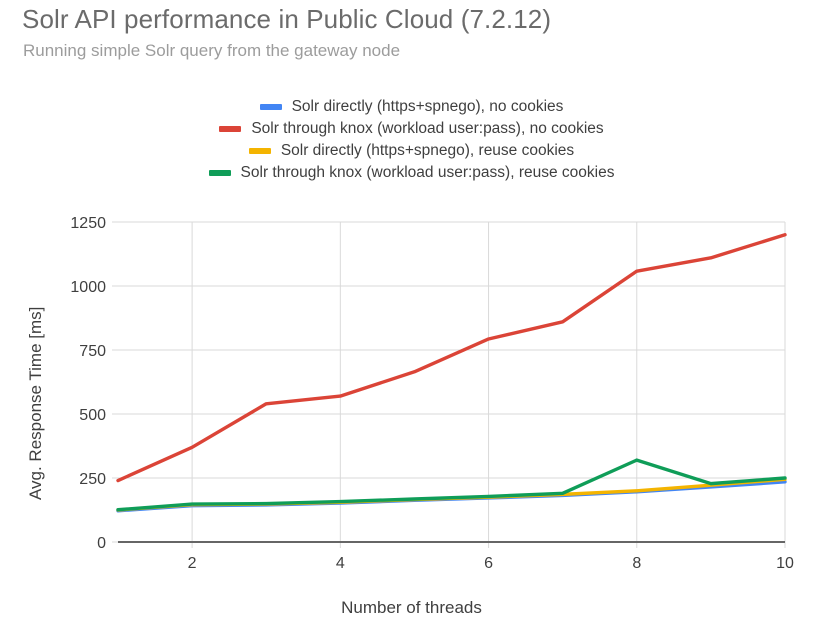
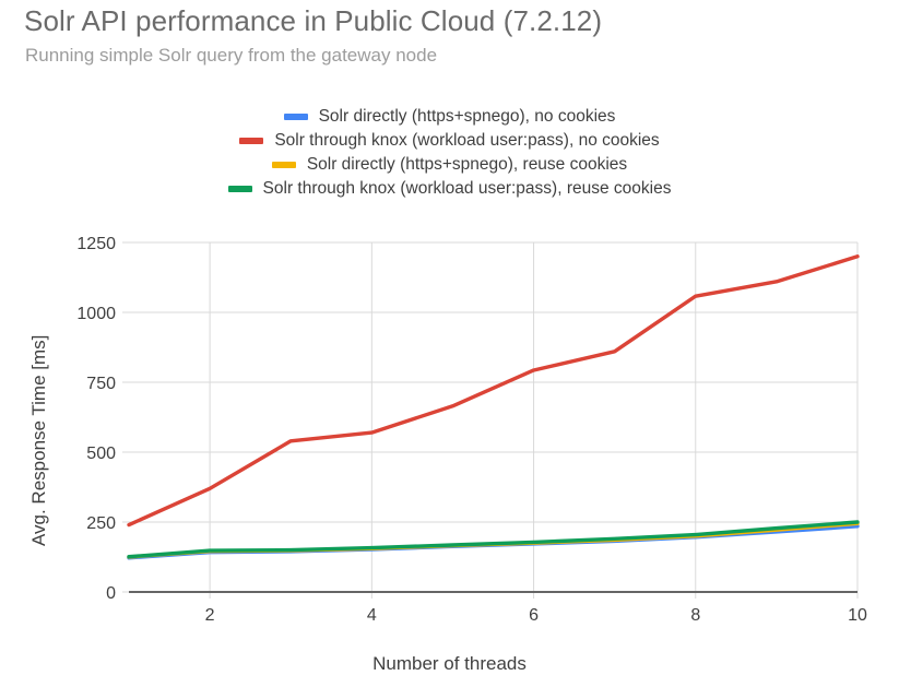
Solr through knox (workload user:pass), reuse cookies/8: 320 -> 200
